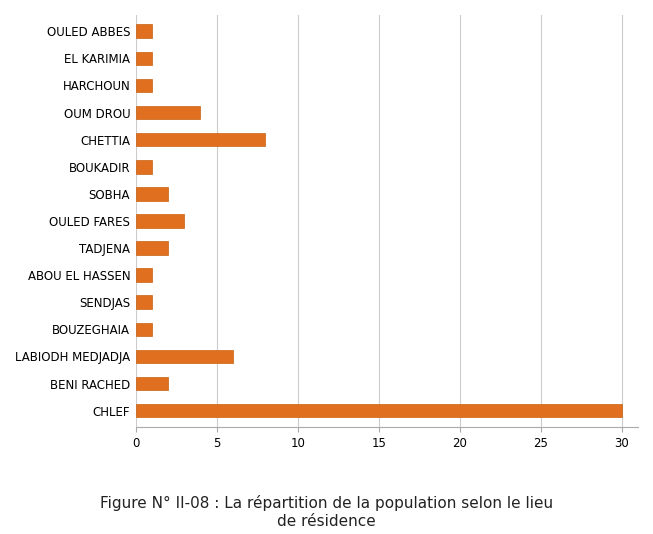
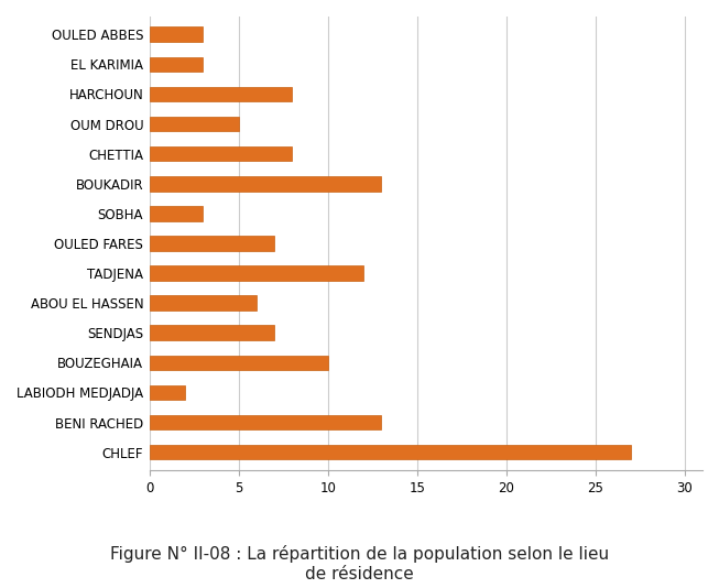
OULED ABBES: 1 -> 3
EL KARIMIA: 1 -> 3
HARCHOUN: 1 -> 8
OUM DROU: 4 -> 5
BOUKADIR: 1 -> 13
SOBHA: 2 -> 3
OULED FARES: 3 -> 7
TADJENA: 2 -> 12
ABOU EL HASSEN: 1 -> 6
SENDJAS: 1 -> 7
BOUZEGHAIA: 1 -> 10
LABIODH MEDJADJA: 6 -> 2
BENI RACHED: 2 -> 13
CHLEF: 30 -> 27
